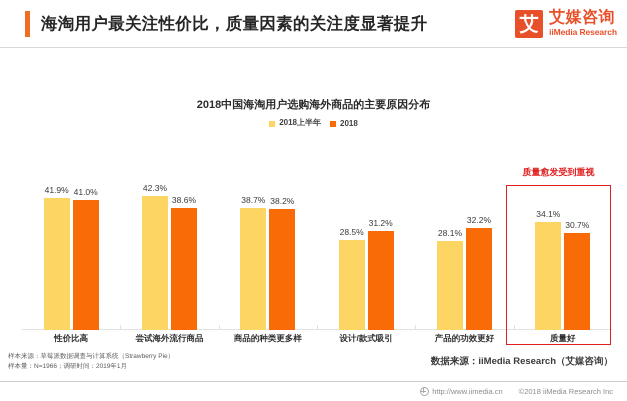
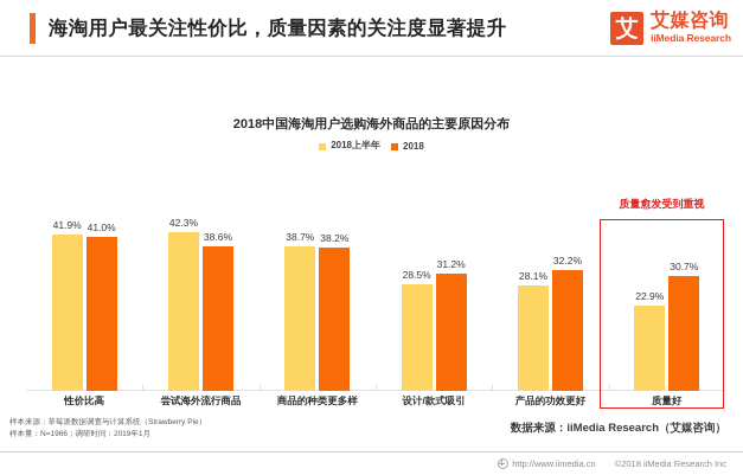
2018上半年/质量好: 34.1% -> 22.9%
